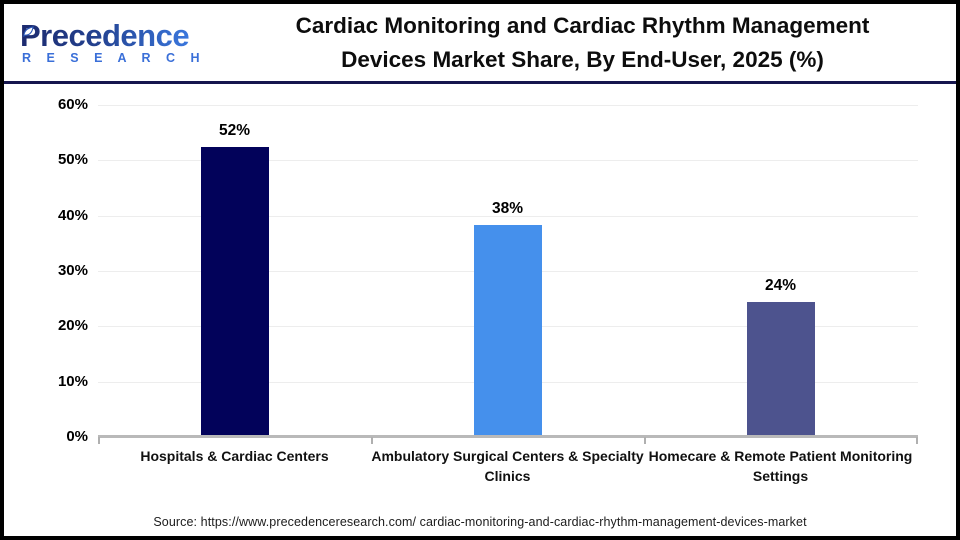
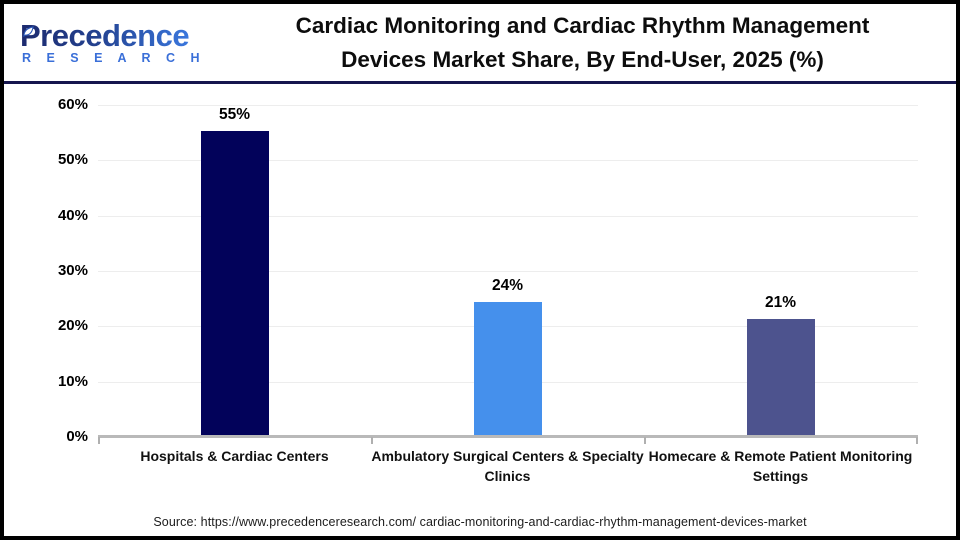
Hospitals & Cardiac Centers: 52% -> 55%
Ambulatory Surgical Centers & Specialty Clinics: 38% -> 24%
Homecare & Remote Patient Monitoring Settings: 24% -> 21%
